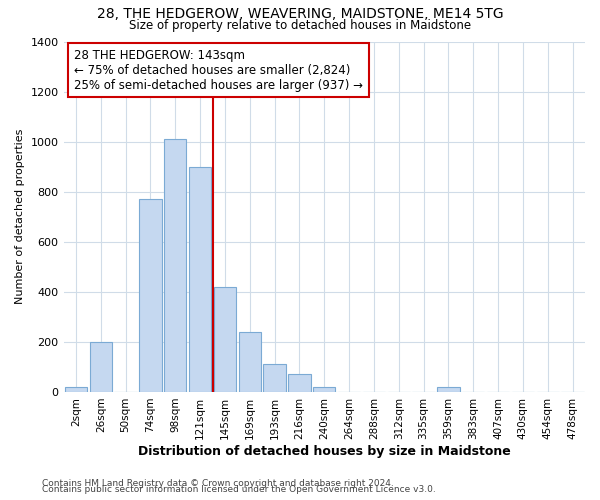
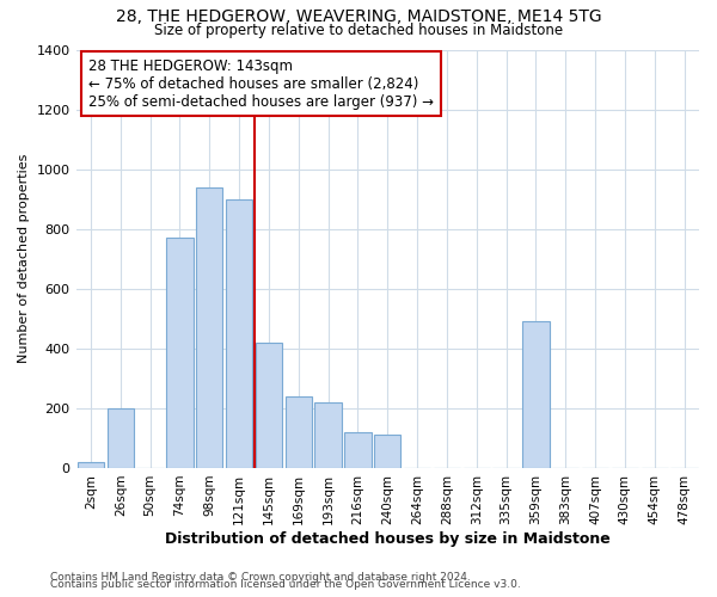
98sqm: 1010 -> 940
193sqm: 110 -> 220
216sqm: 70 -> 120
240sqm: 20 -> 110
359sqm: 20 -> 490
